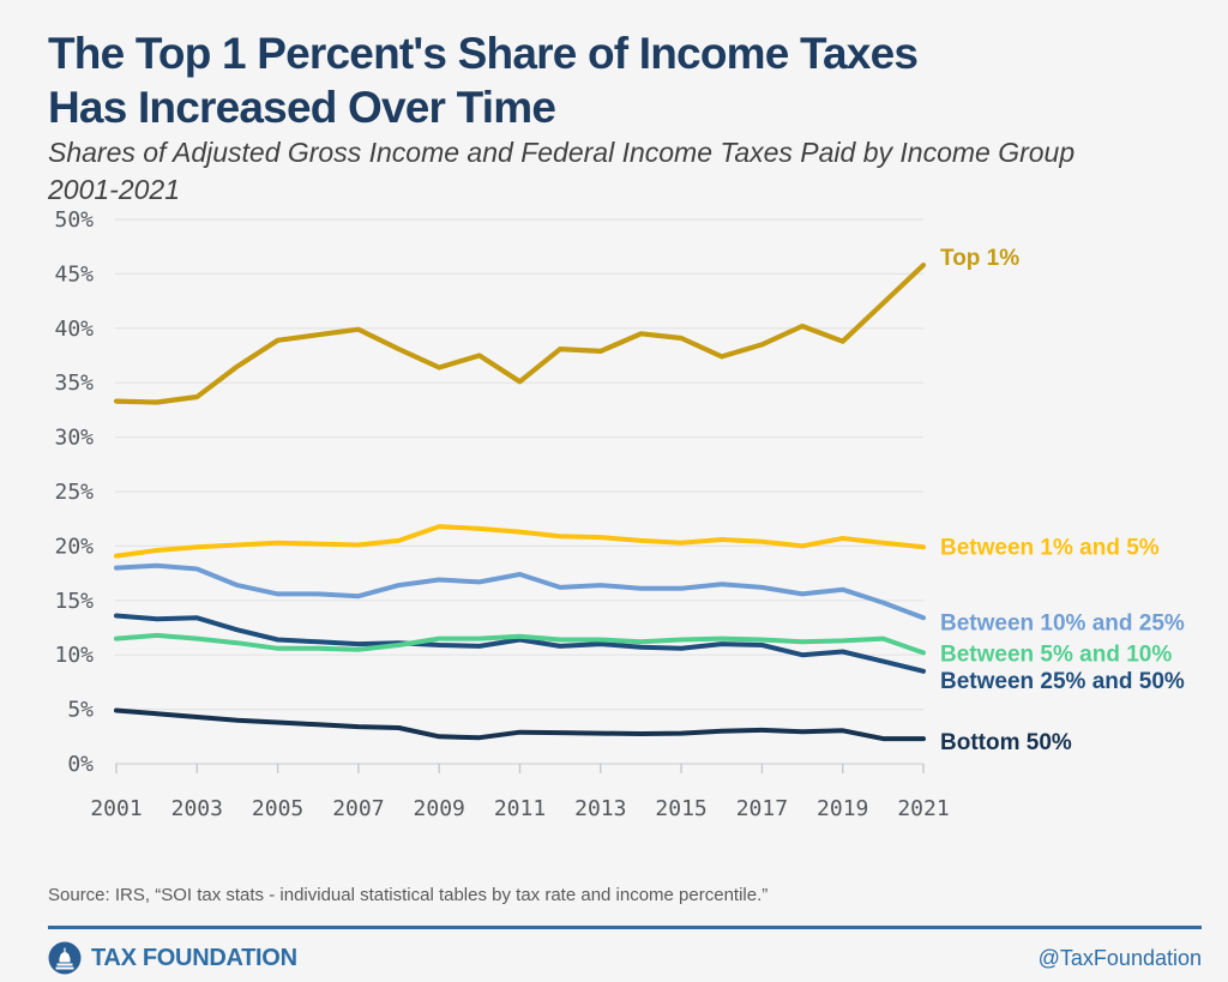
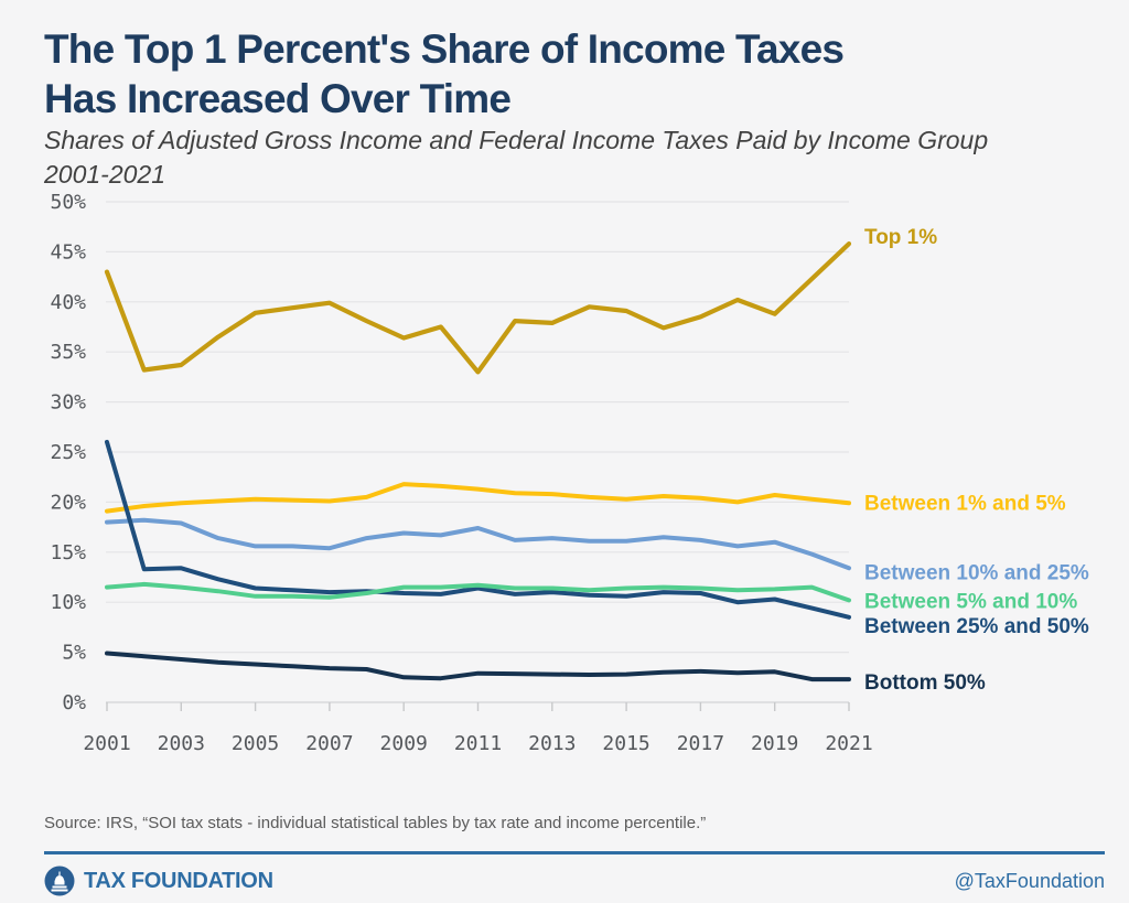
Between 25% and 50%/2001: 14% -> 26%
Top 1%/2001: 33% -> 43%
Top 1%/2011: 35% -> 33%
